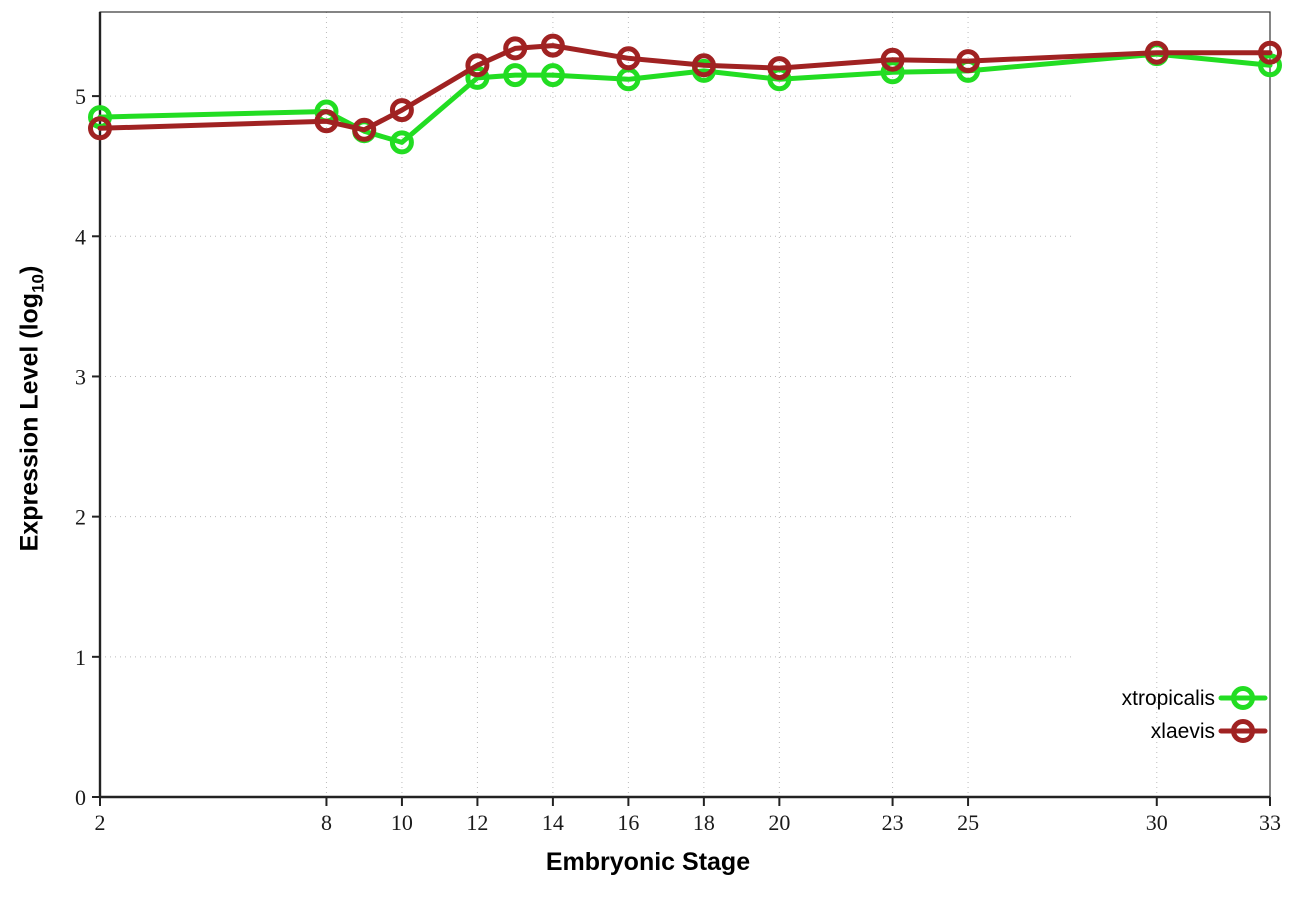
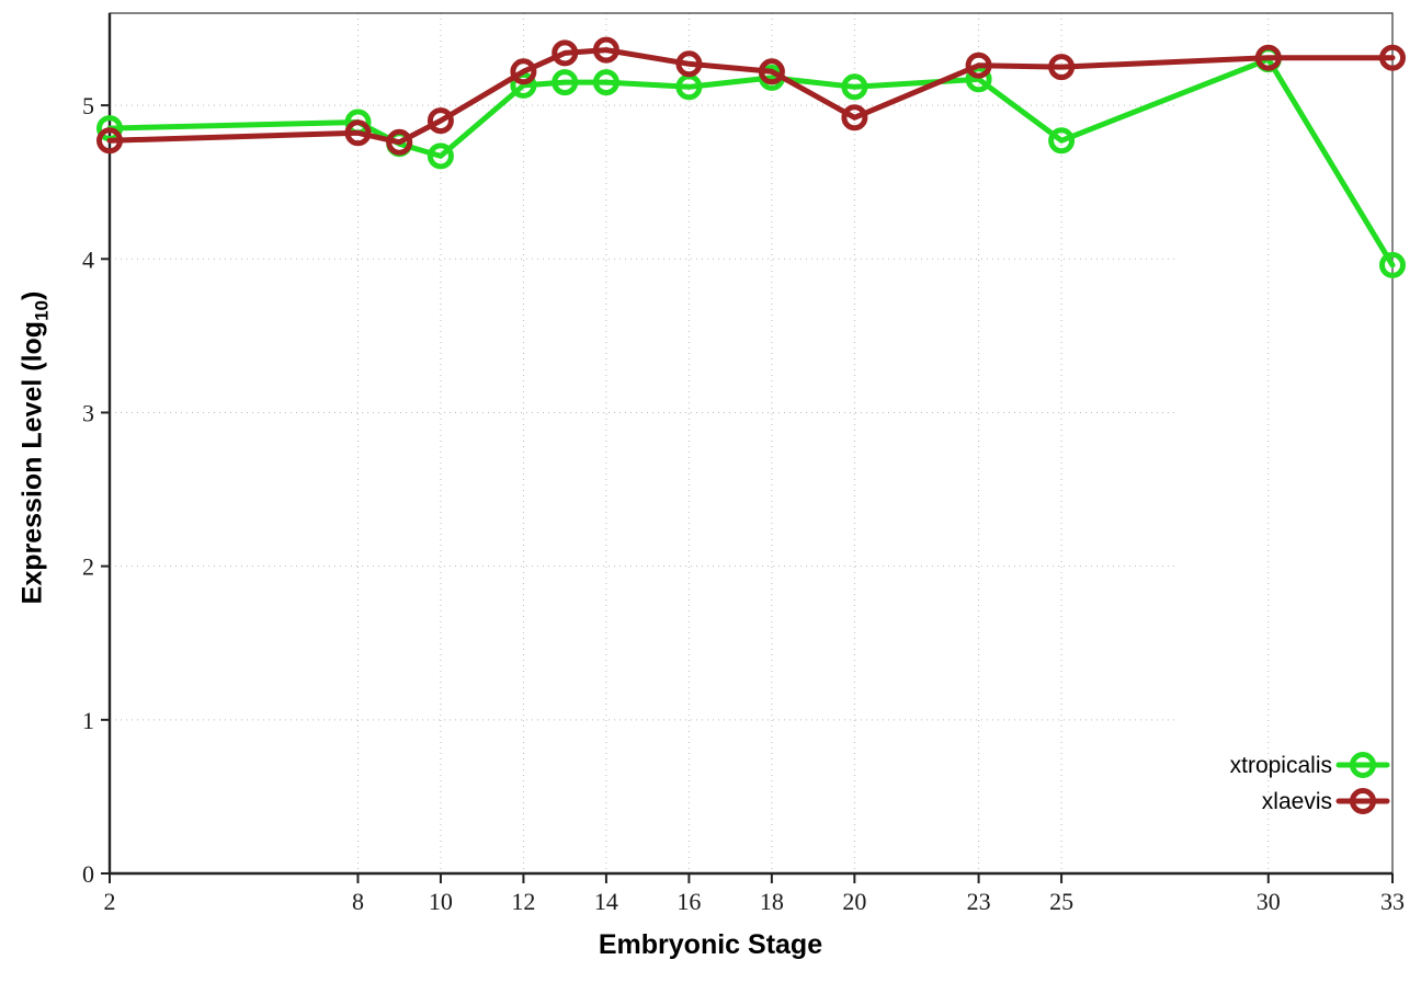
xlaevis/20: 5.20 -> 4.92
xtropicalis/25: 5.18 -> 4.77
xtropicalis/33: 5.22 -> 3.96
